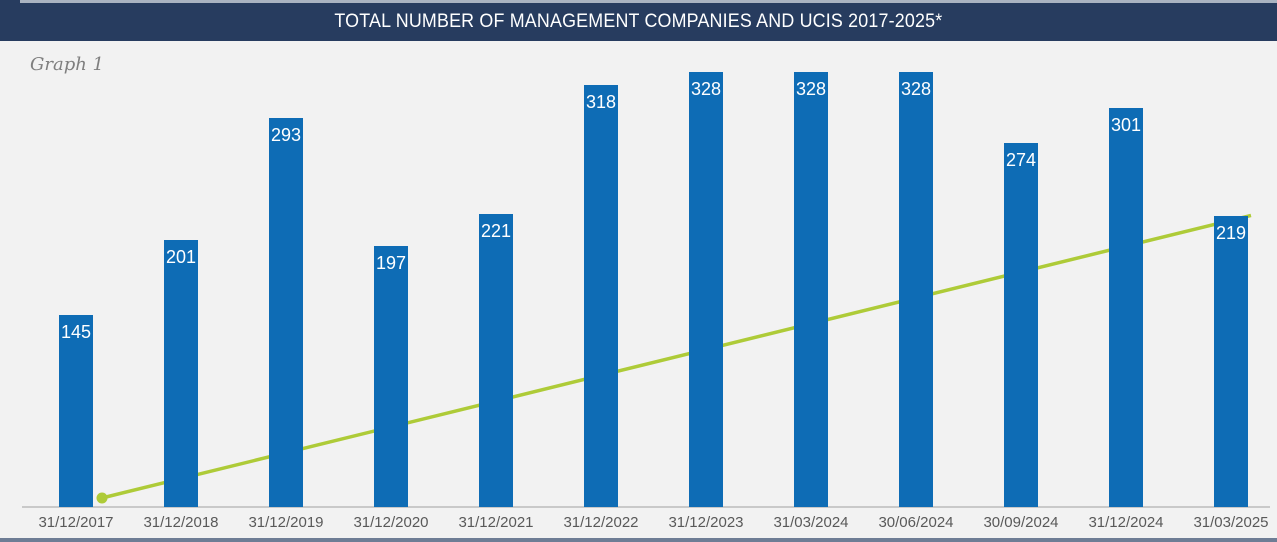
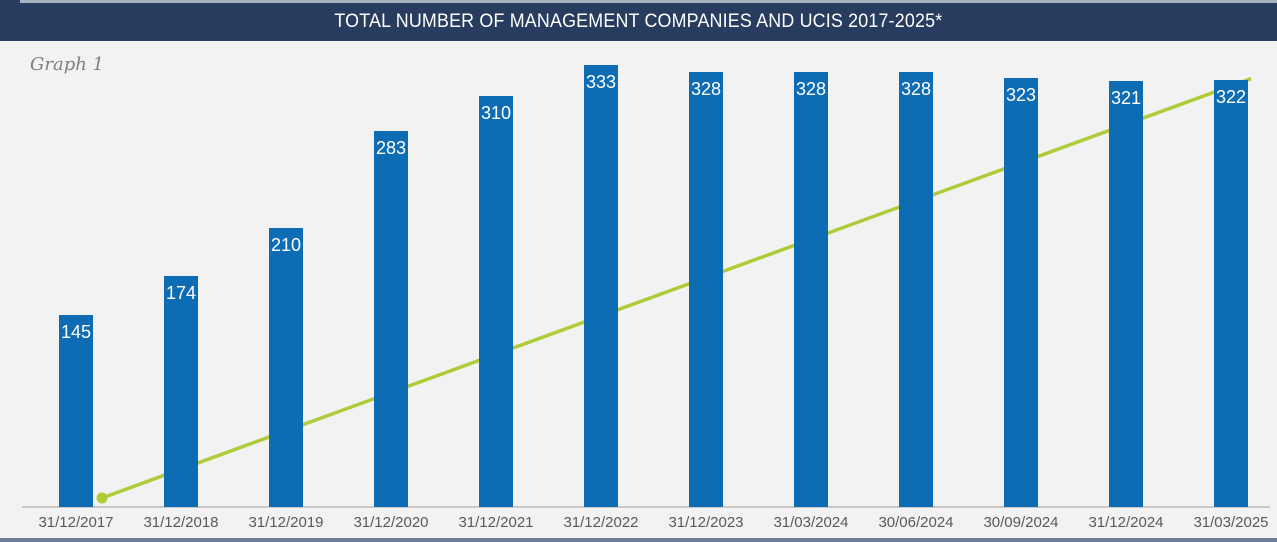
31/12/2018: 201 -> 174
31/12/2019: 293 -> 210
31/12/2020: 197 -> 283
31/12/2021: 221 -> 310
31/12/2022: 318 -> 333
30/09/2024: 274 -> 323
31/12/2024: 301 -> 321
31/03/2025: 219 -> 322
